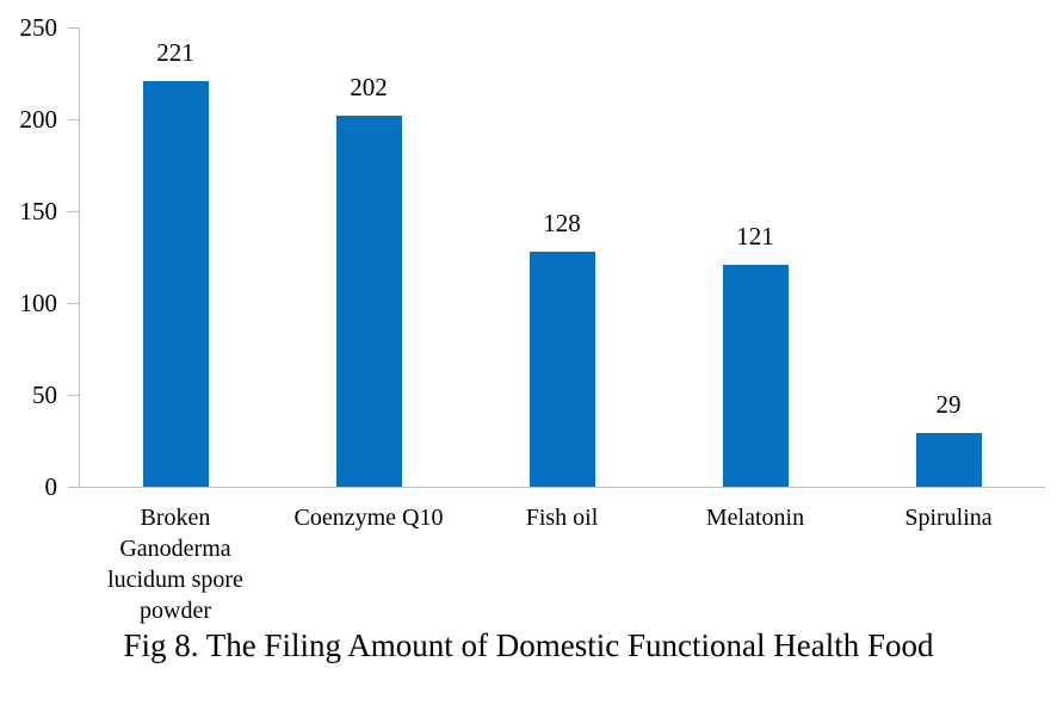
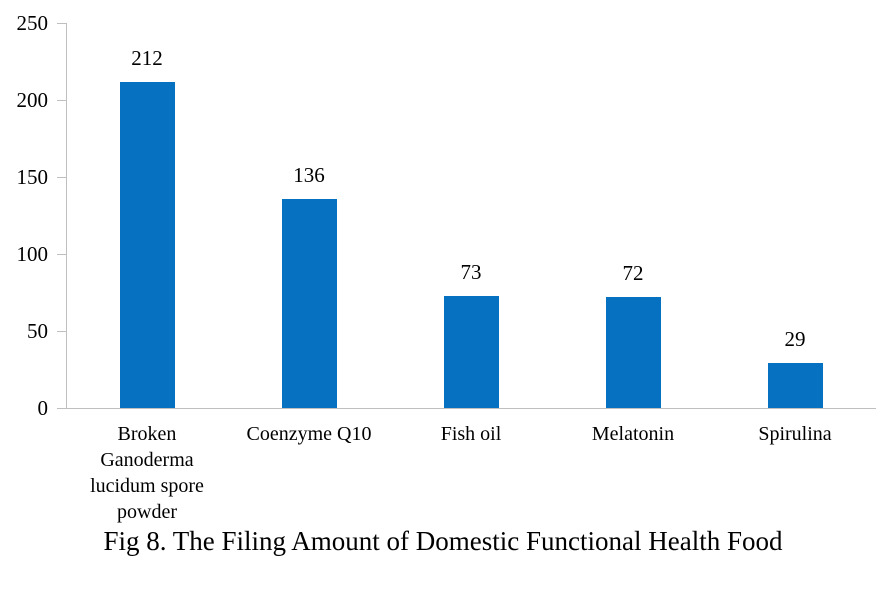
Broken Ganoderma lucidum spore powder: 221 -> 212
Coenzyme Q10: 202 -> 136
Fish oil: 128 -> 73
Melatonin: 121 -> 72
